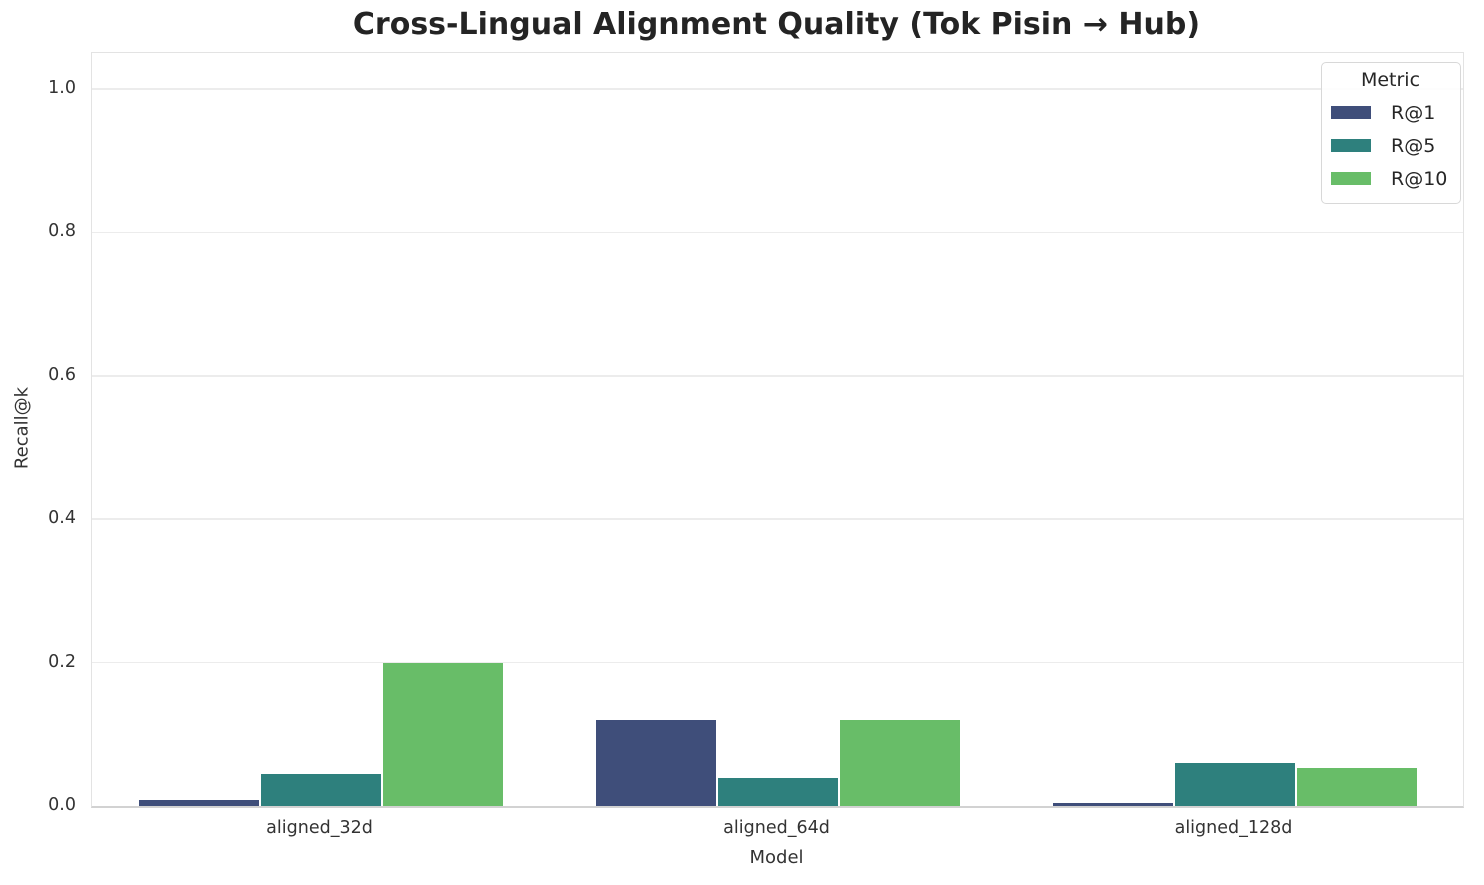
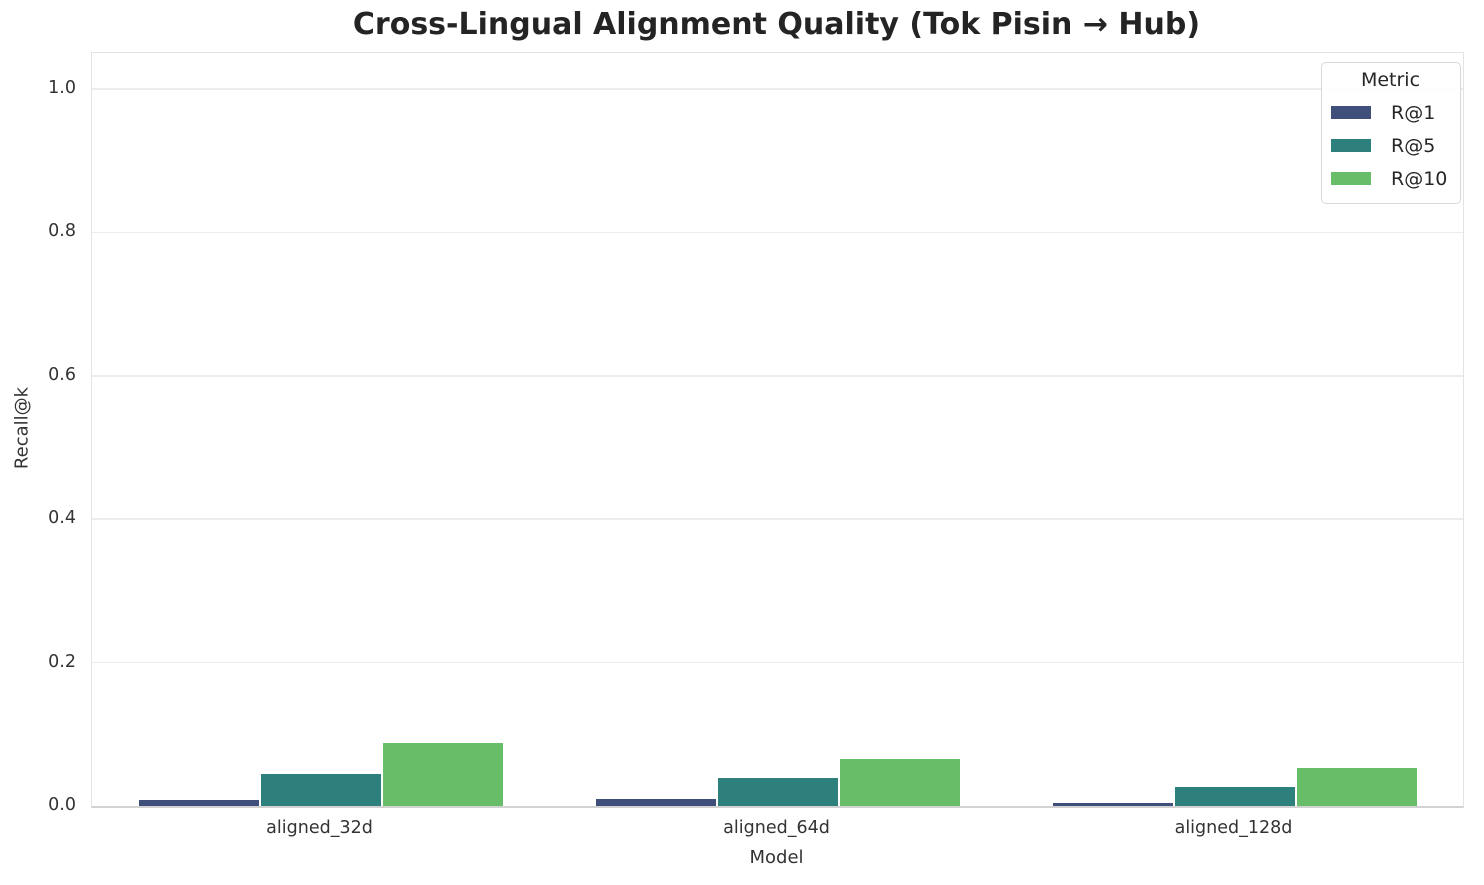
R@10/aligned_32d: 0.20 -> 0.09
R@1/aligned_64d: 0.12 -> 0.01
R@10/aligned_64d: 0.12 -> 0.07
R@5/aligned_128d: 0.06 -> 0.03
